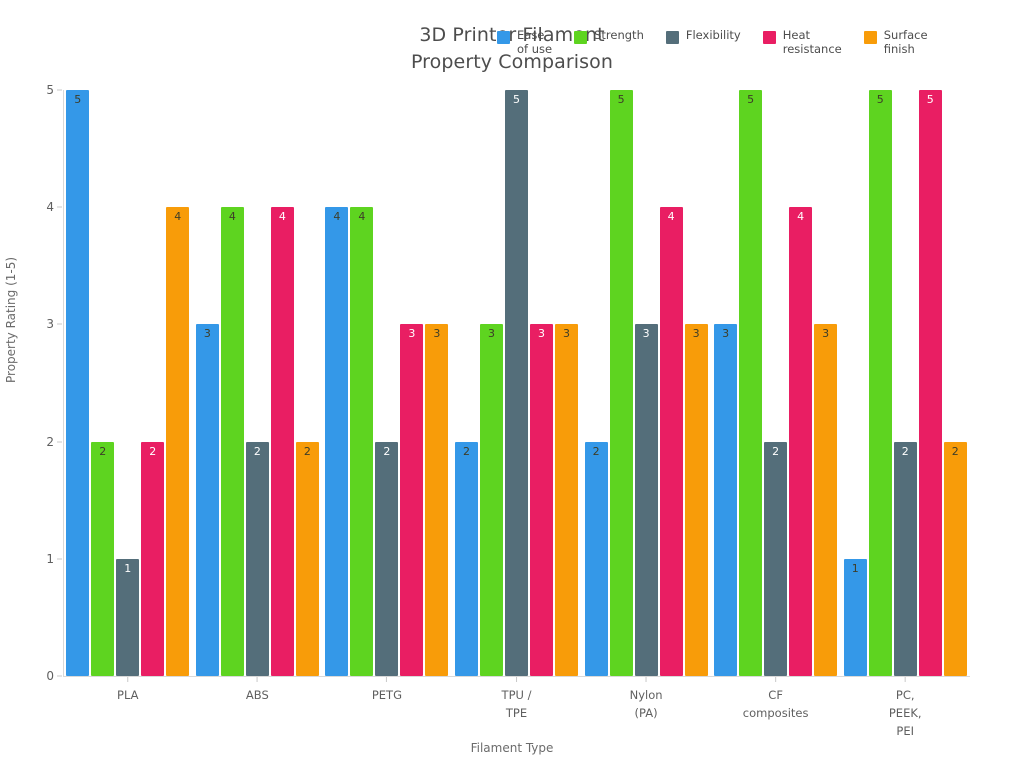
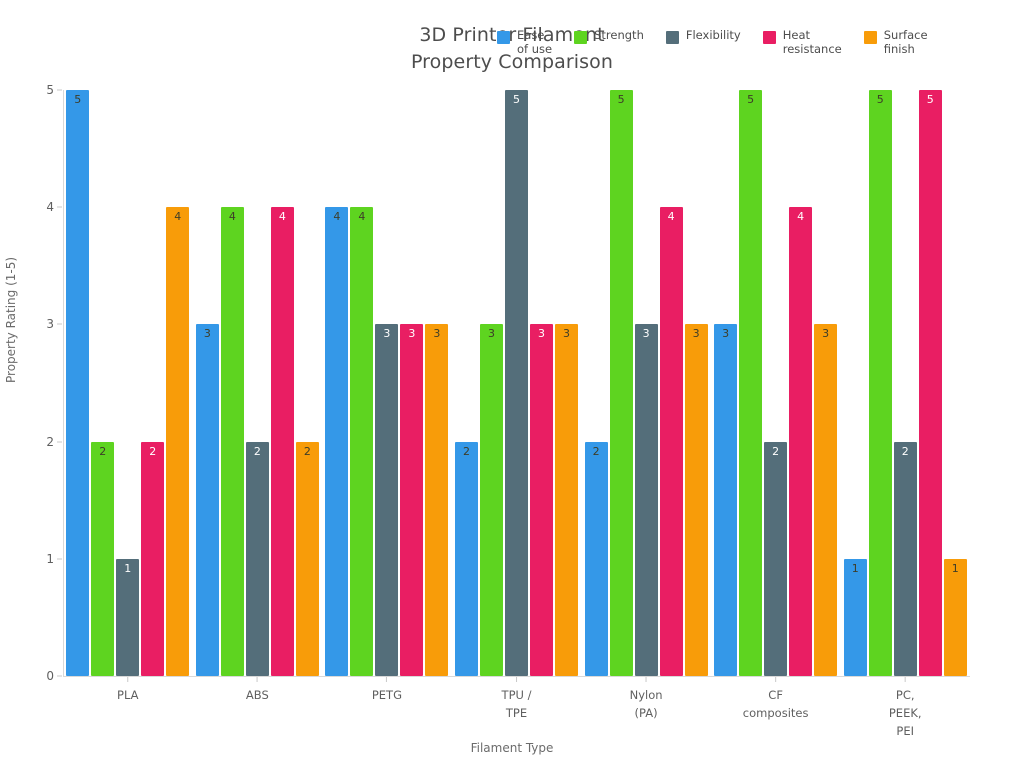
Flexibility/PETG: 2 -> 3
Surface finish/PC, PEEK, PEI: 2 -> 1
